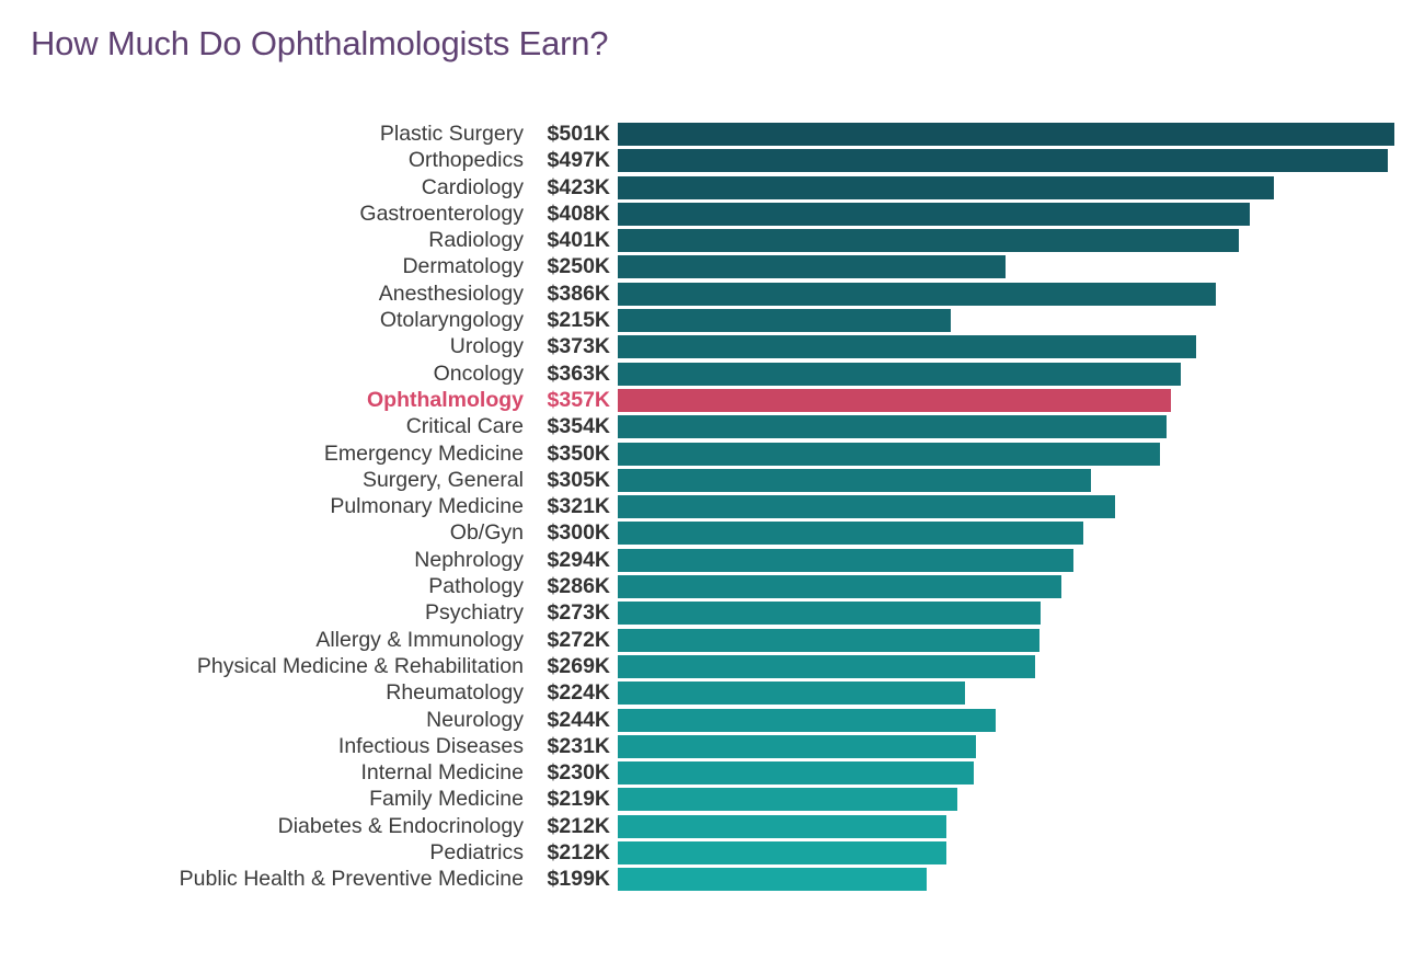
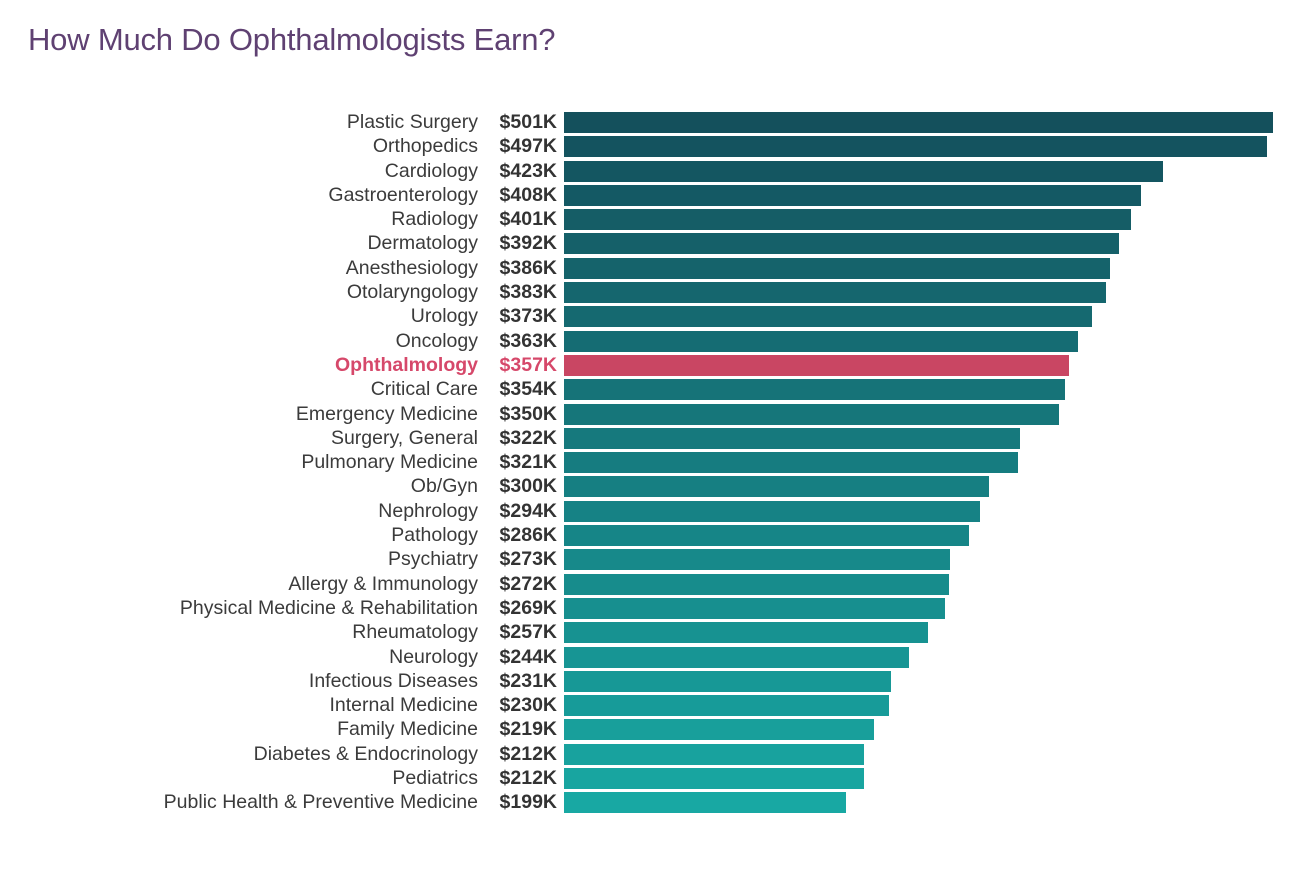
Dermatology: $250K -> $392K
Otolaryngology: $215K -> $383K
Surgery, General: $305K -> $322K
Rheumatology: $224K -> $257K
